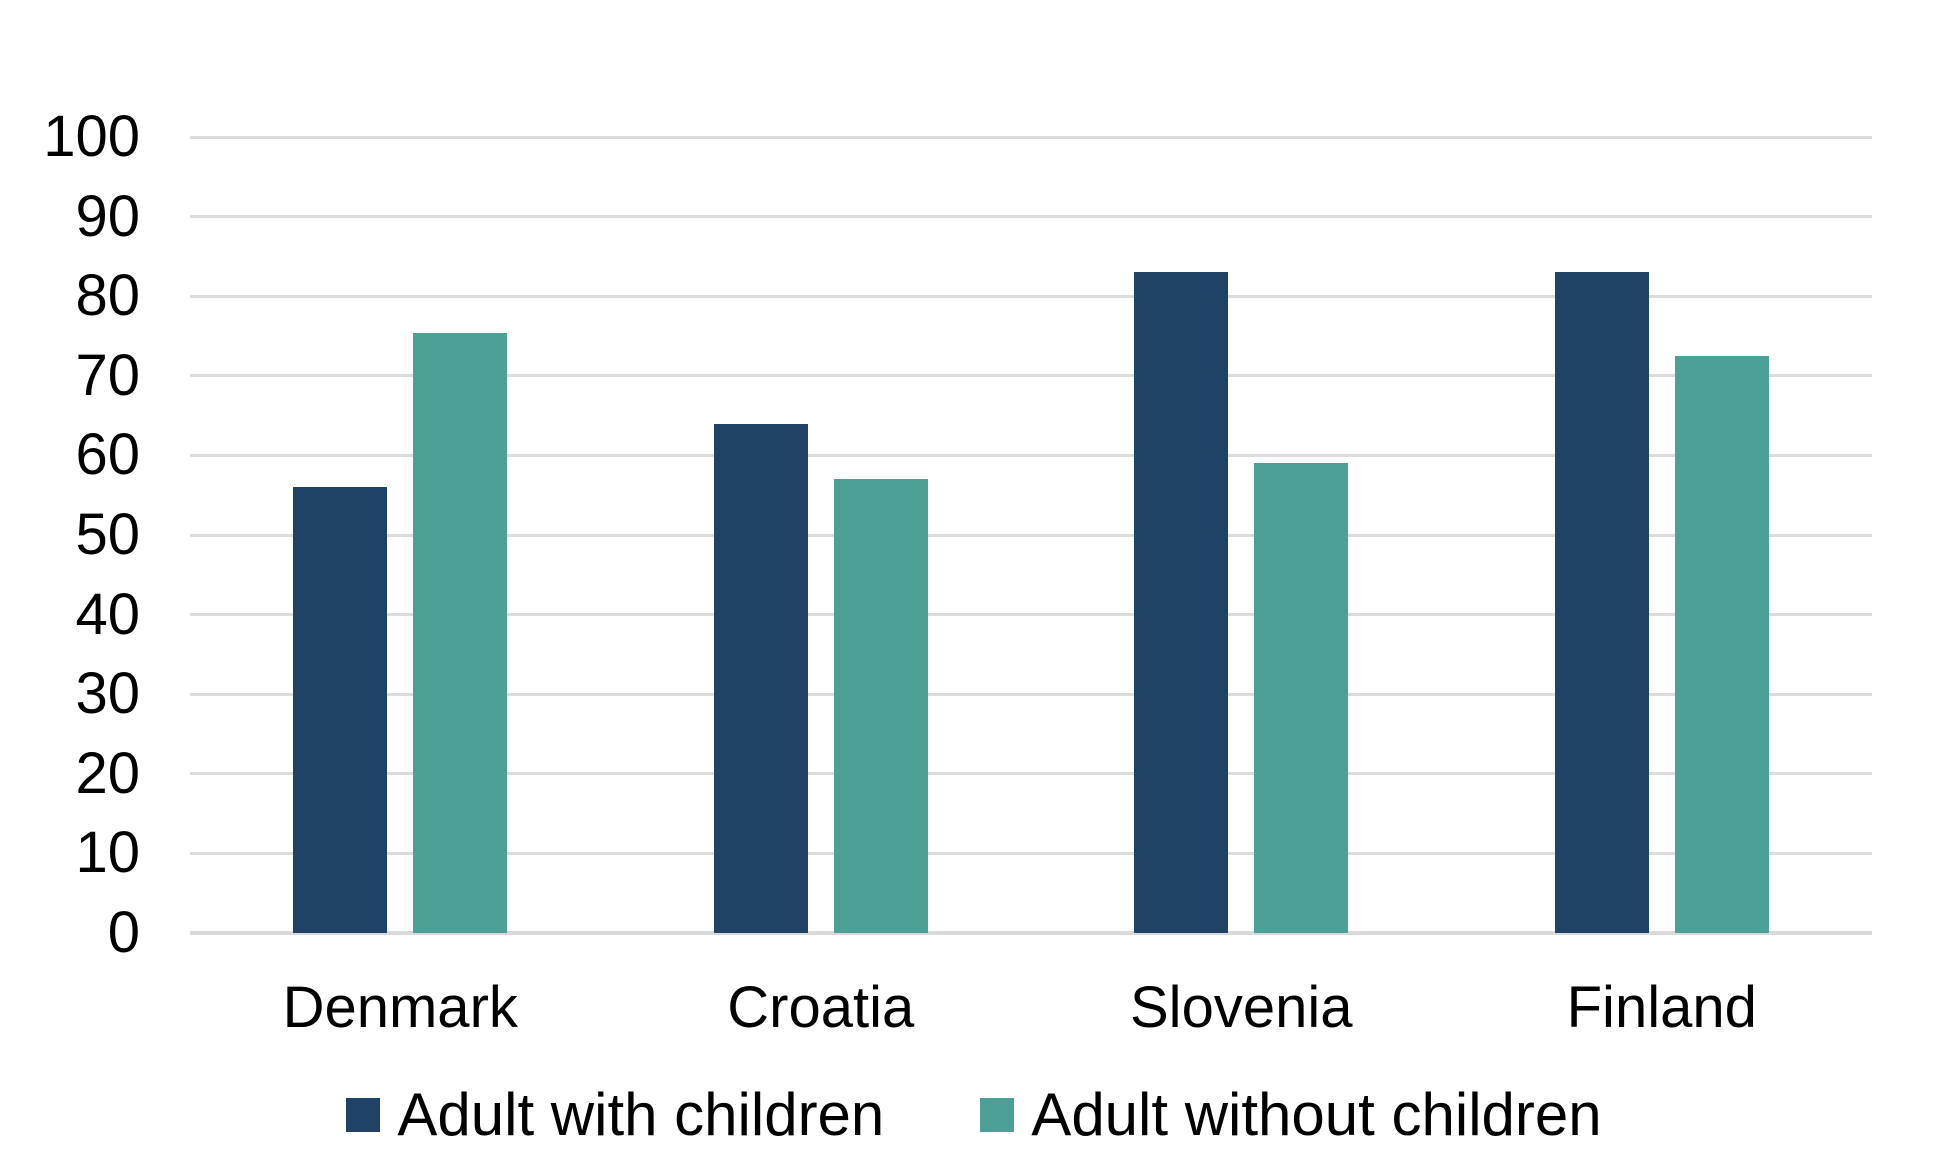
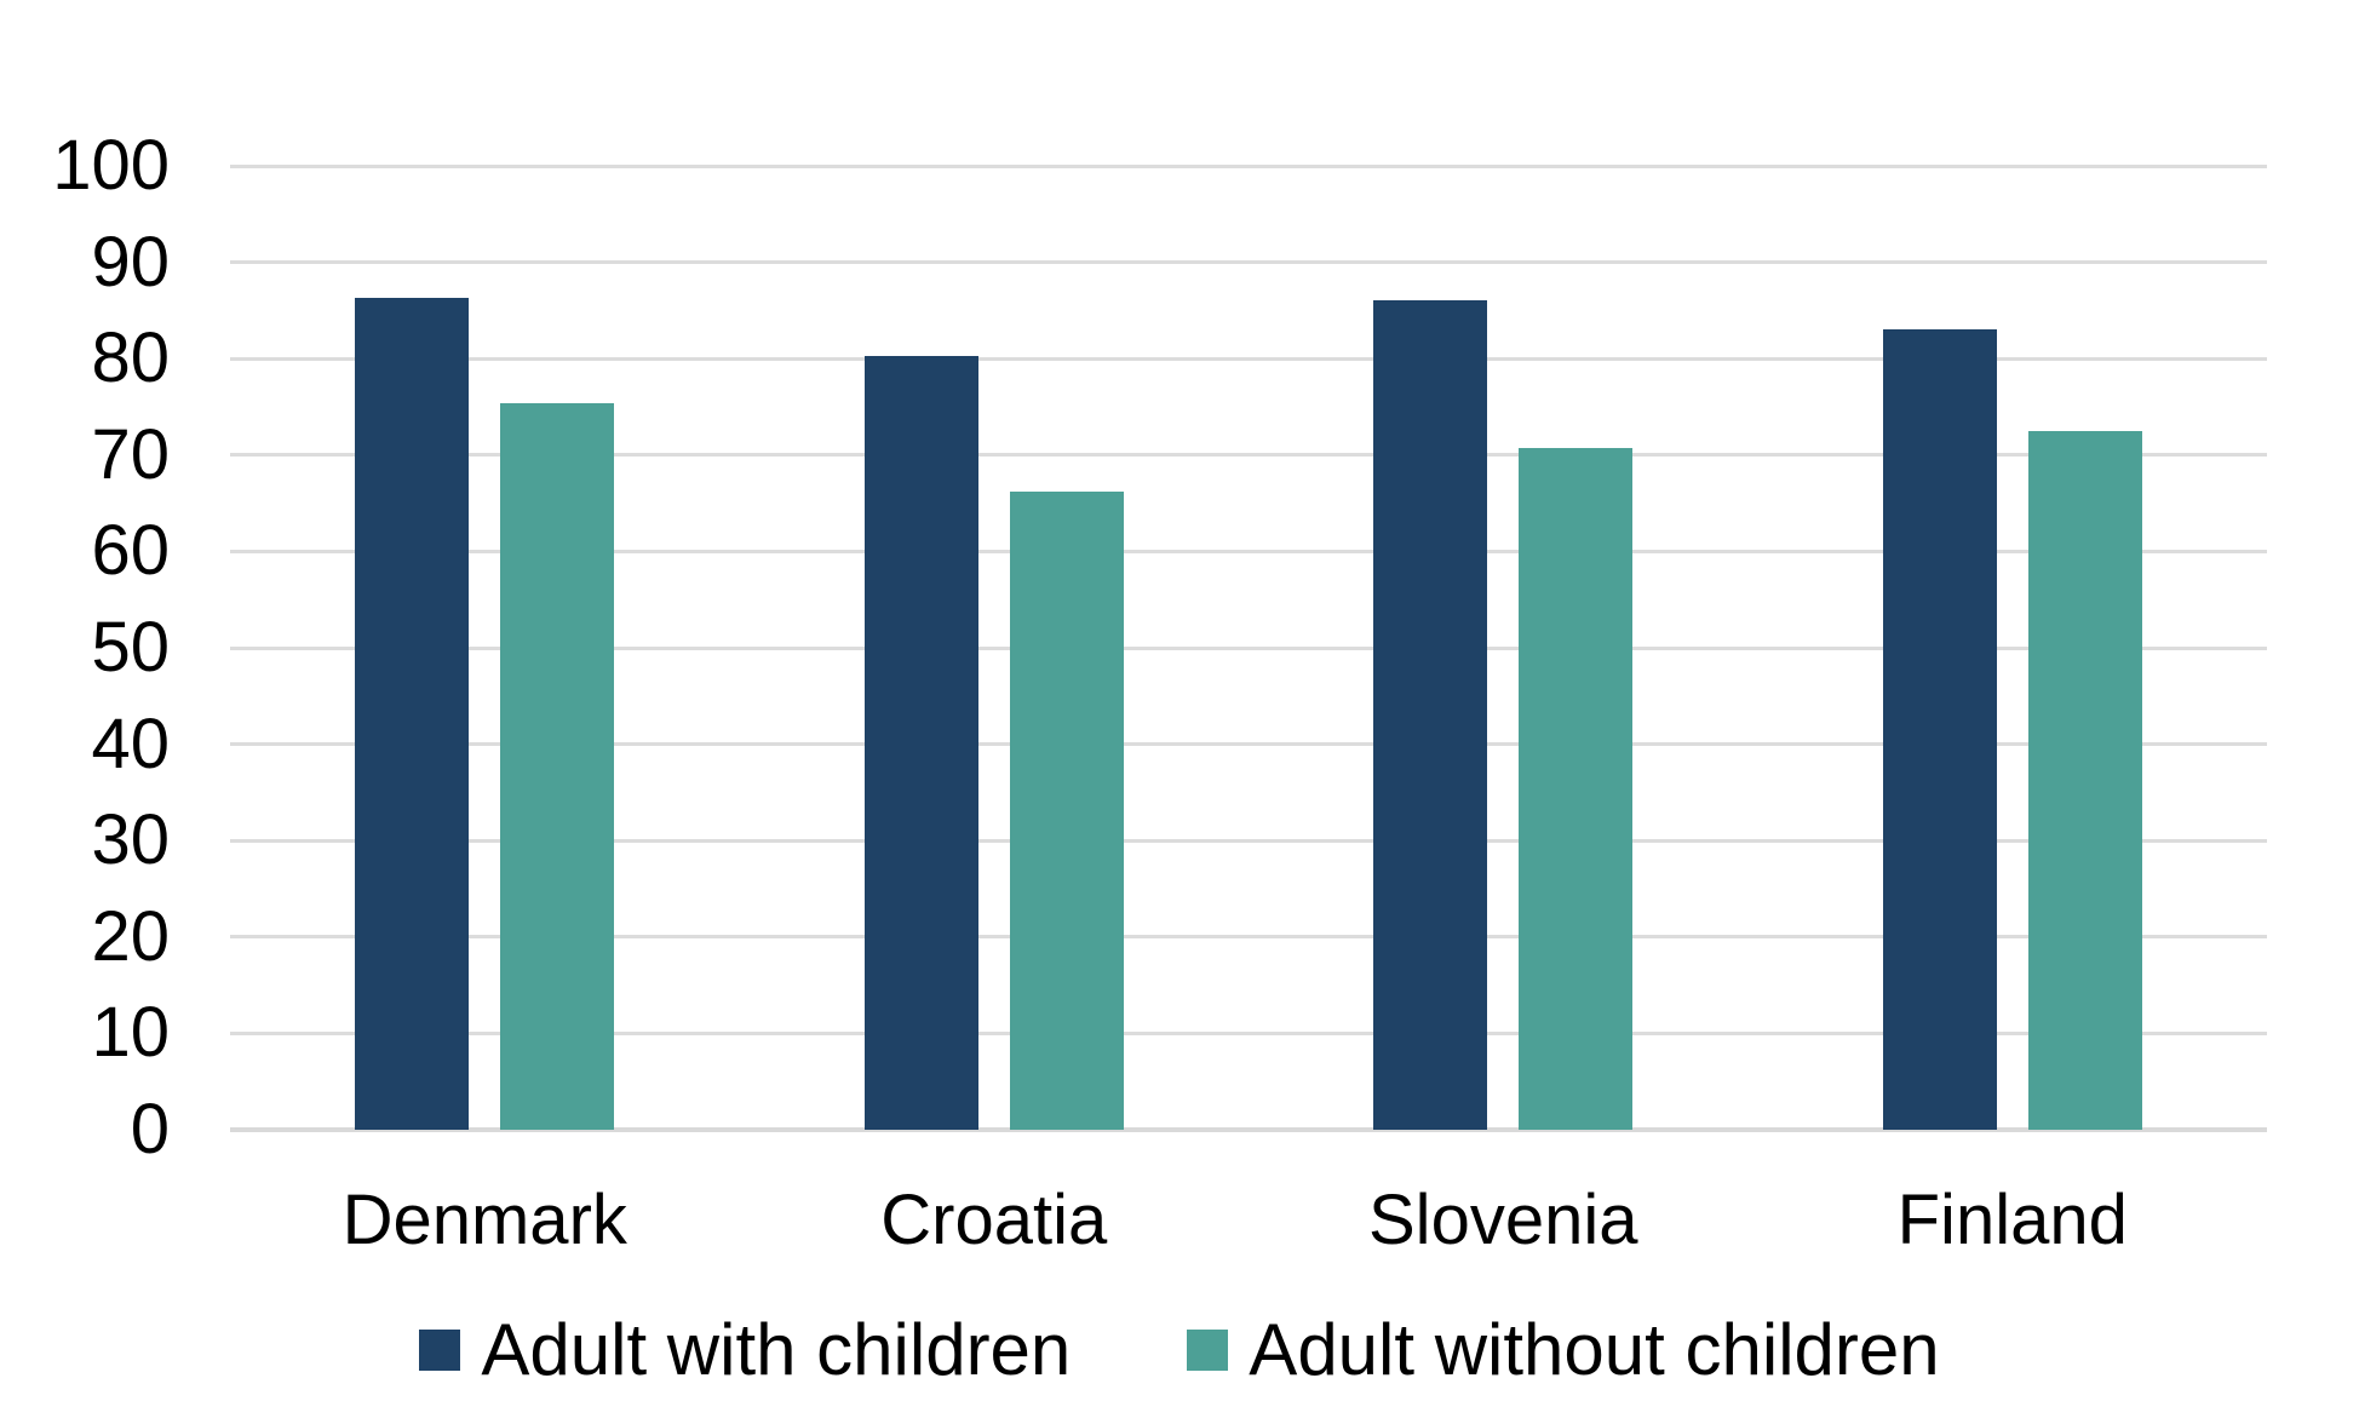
Adult with children/Denmark: 56 -> 86
Adult with children/Croatia: 64 -> 80
Adult without children/Croatia: 57 -> 66
Adult with children/Slovenia: 83 -> 86
Adult without children/Slovenia: 59 -> 71
